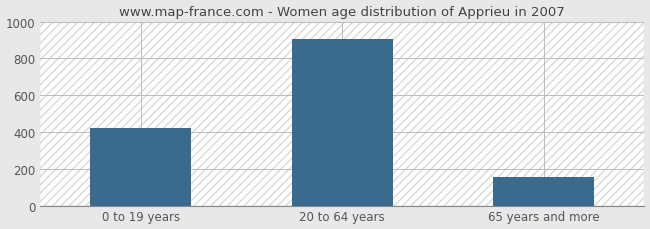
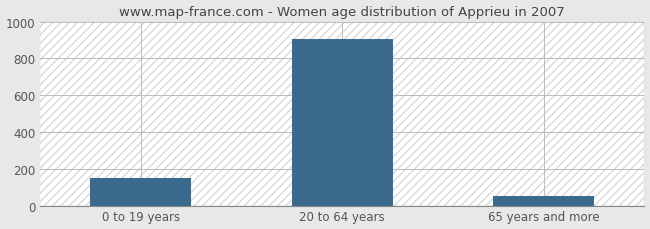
0 to 19 years: 420 -> 150
65 years and more: 160 -> 50
